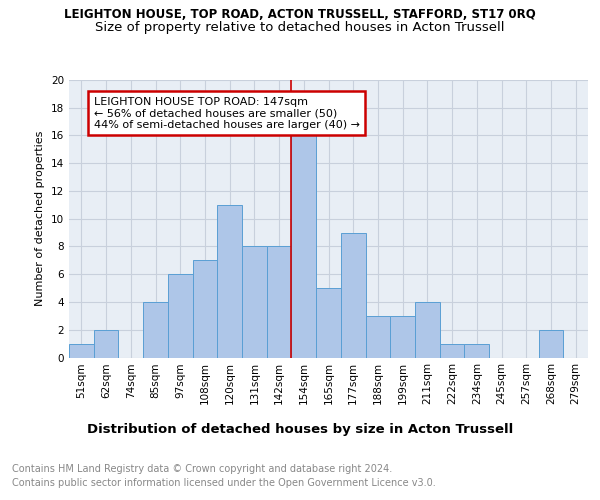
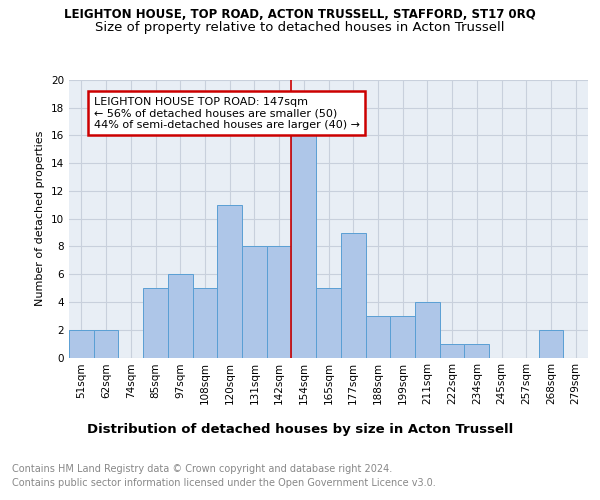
51sqm: 1 -> 2
85sqm: 4 -> 5
108sqm: 7 -> 5
